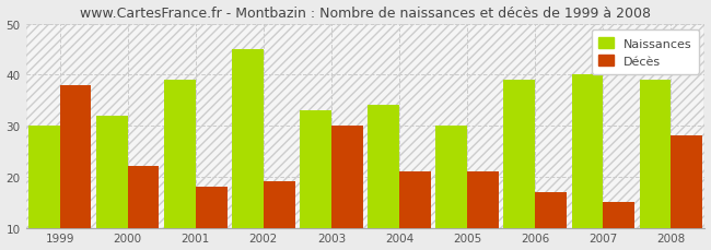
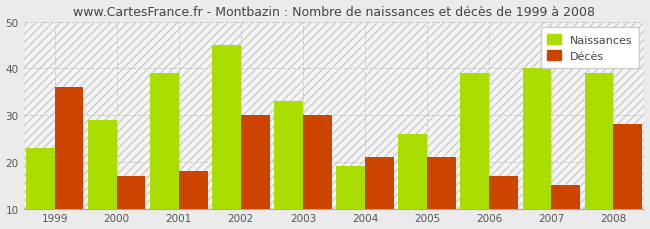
Naissances/1999: 30 -> 23
Décès/1999: 38 -> 36
Naissances/2000: 32 -> 29
Décès/2000: 22 -> 17
Décès/2002: 19 -> 30
Naissances/2004: 34 -> 19
Naissances/2005: 30 -> 26
